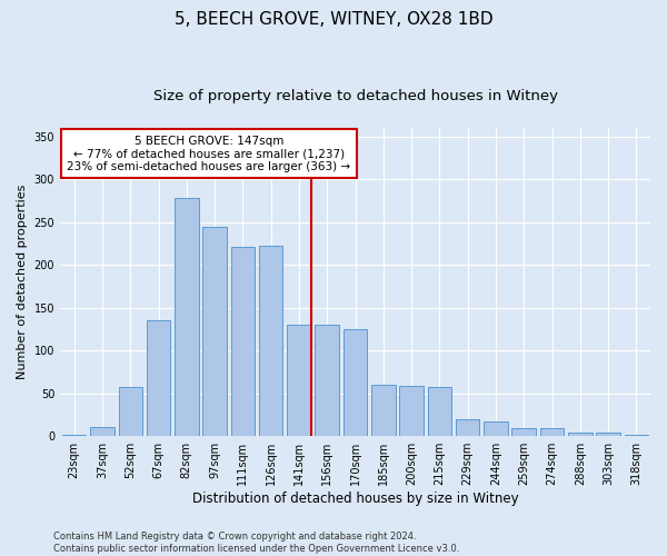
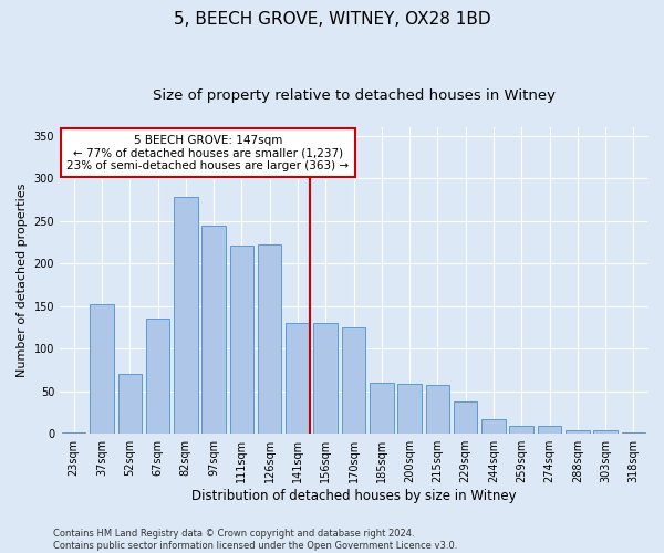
37sqm: 11 -> 152
52sqm: 58 -> 70
229sqm: 20 -> 38
